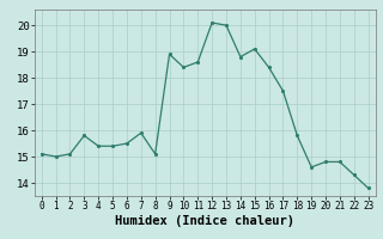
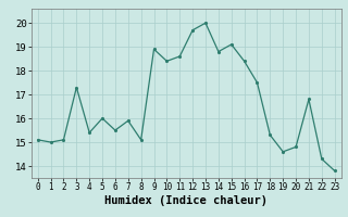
3: 15.8 -> 17.3
5: 15.4 -> 16.0
12: 20.1 -> 19.7
18: 15.8 -> 15.3
21: 14.8 -> 16.8
